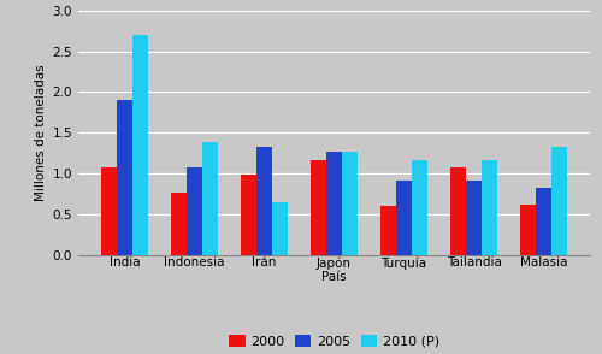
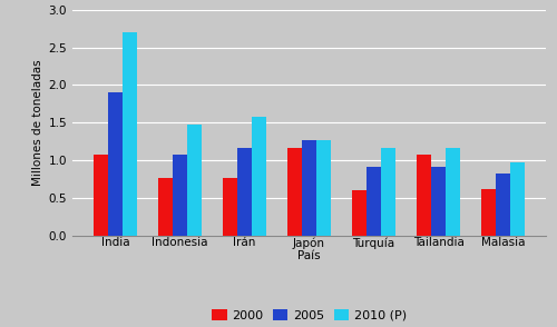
2010 (P)/Indonesia: 1.38 -> 1.48
2000/Irán: 0.98 -> 0.77
2005/Irán: 1.32 -> 1.17
2010 (P)/Irán: 0.64 -> 1.58
2010 (P)/Malasia: 1.32 -> 0.97
